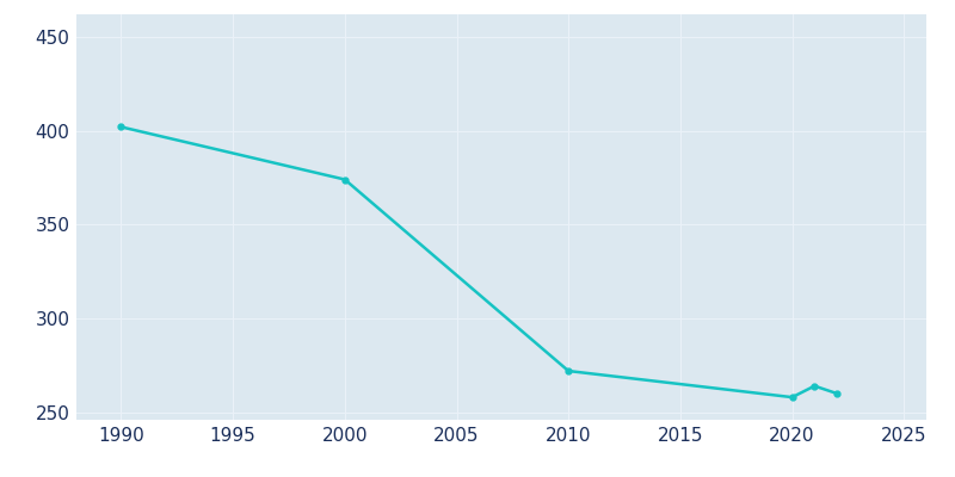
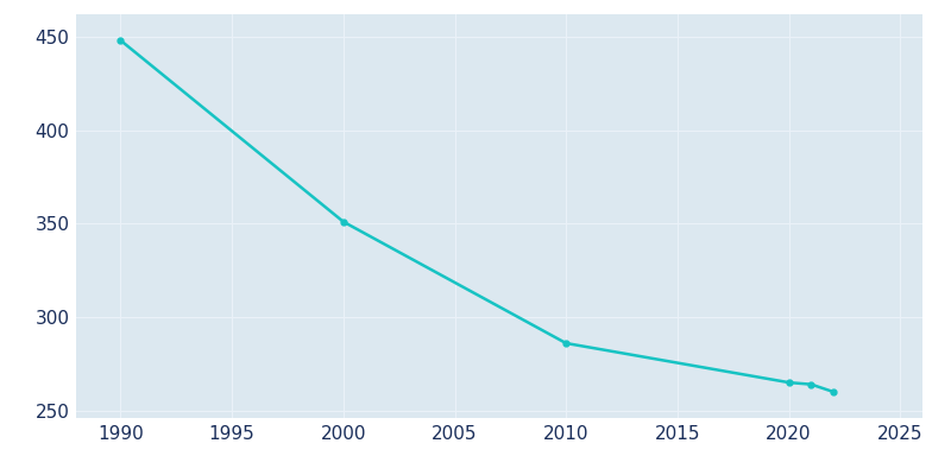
1990: 402 -> 448
2000: 374 -> 351
2010: 272 -> 286
2020: 258 -> 265
